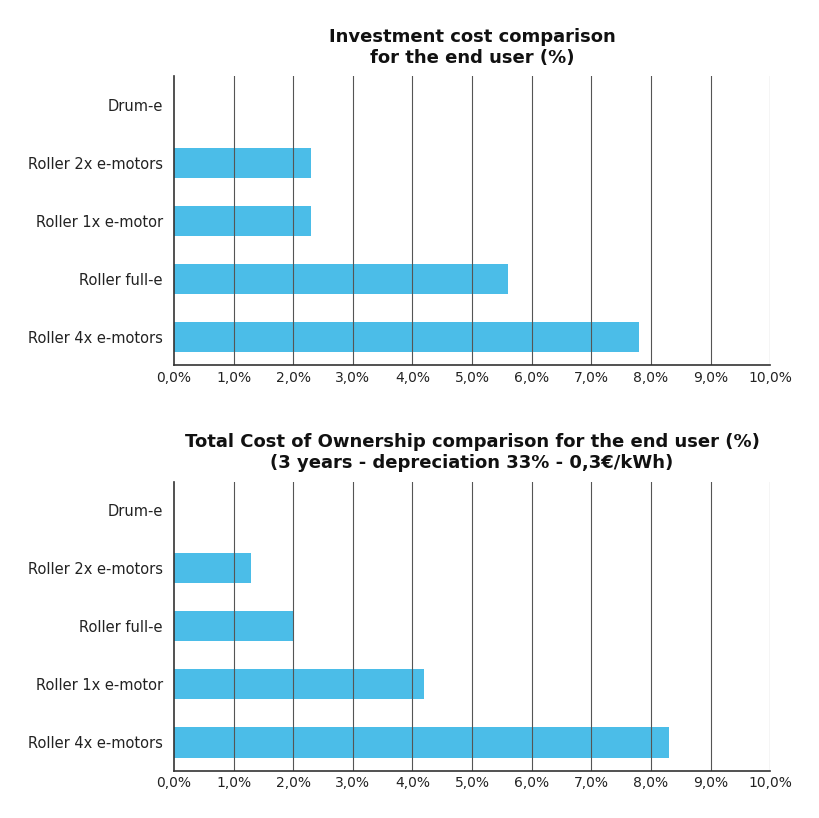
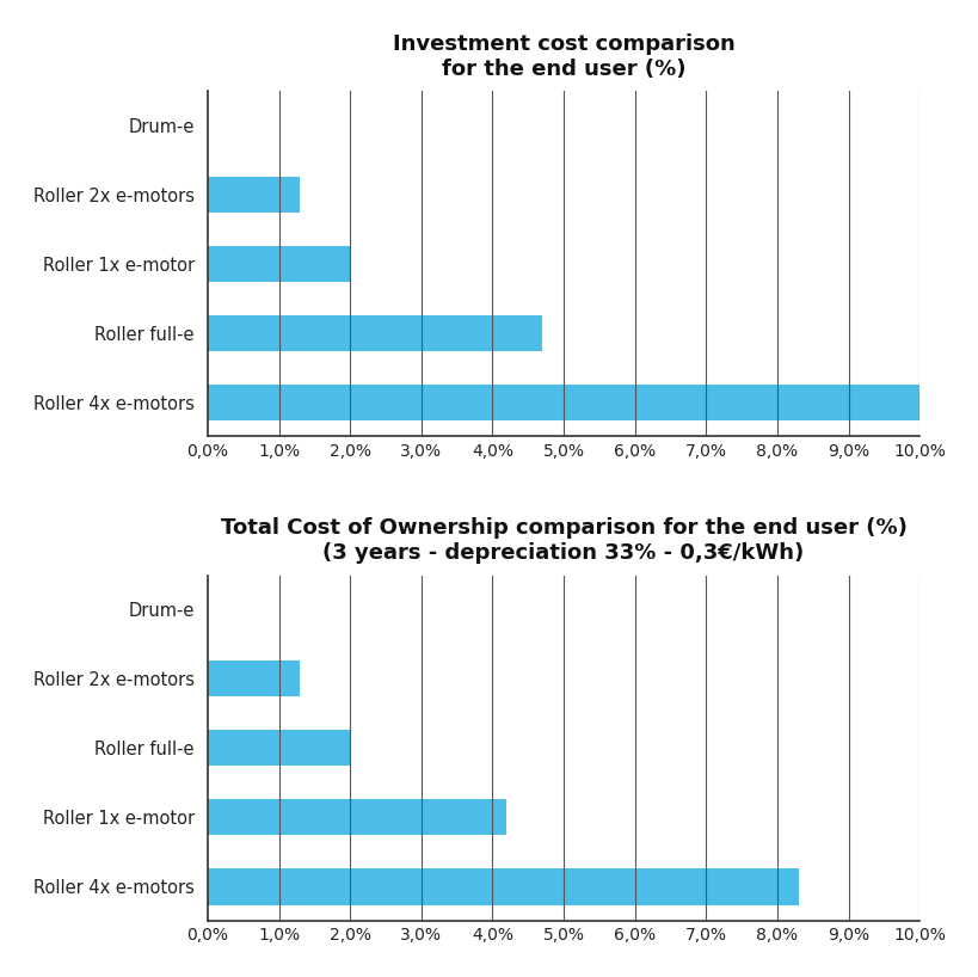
Investment cost comparison for the end user (%)/Roller 2x e-motors: 2,3% -> 1,3%
Investment cost comparison for the end user (%)/Roller 1x e-motor: 2,3% -> 2,0%
Investment cost comparison for the end user (%)/Roller full-e: 5,6% -> 4,7%
Investment cost comparison for the end user (%)/Roller 4x e-motors: 7,8% -> 10,0%
